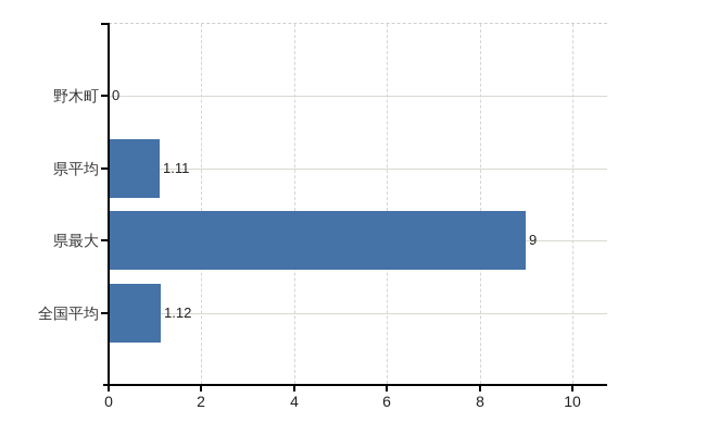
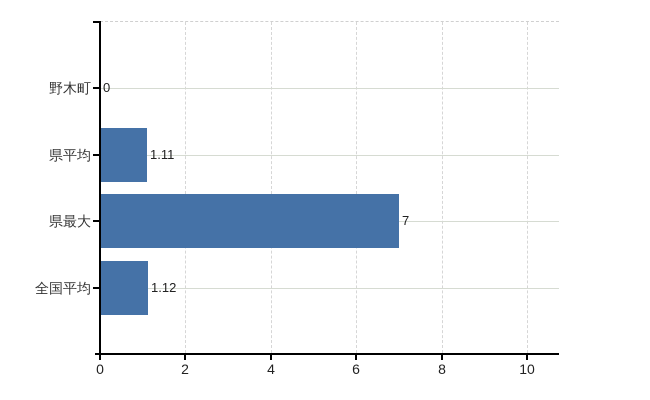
県最大: 9 -> 7
